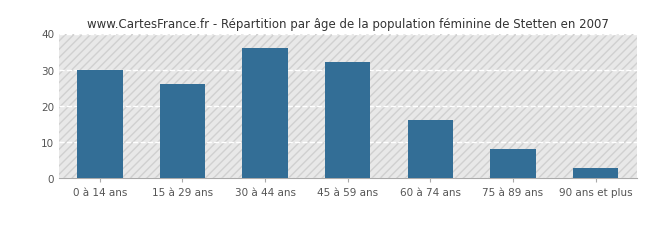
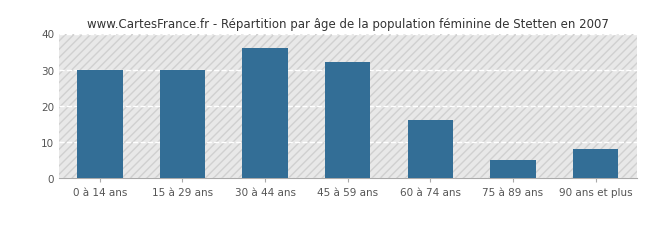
15 à 29 ans: 26 -> 30
75 à 89 ans: 8 -> 5
90 ans et plus: 3 -> 8
